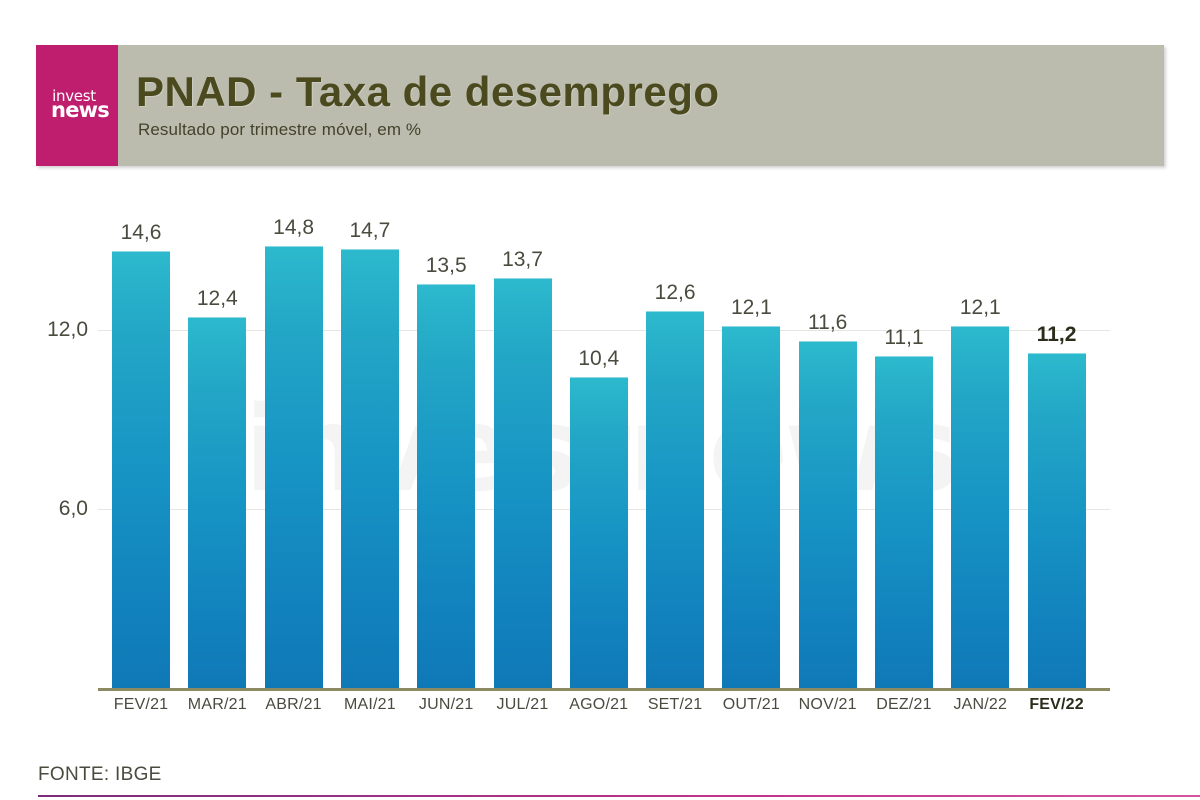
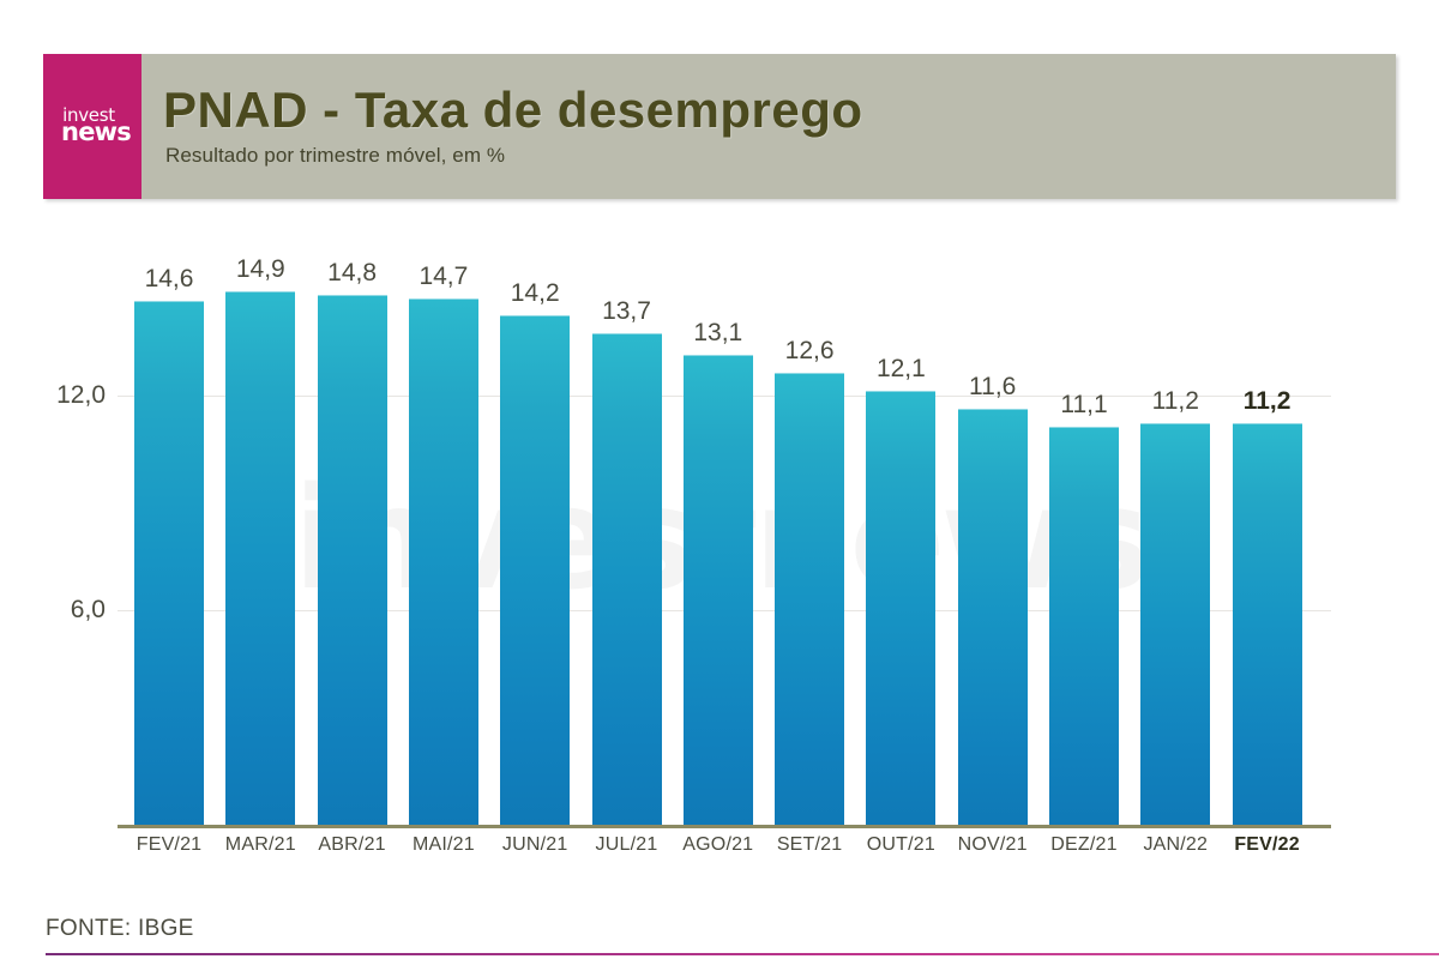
MAR/21: 12,4 -> 14,9
JUN/21: 13,5 -> 14,2
AGO/21: 10,4 -> 13,1
JAN/22: 12,1 -> 11,2
